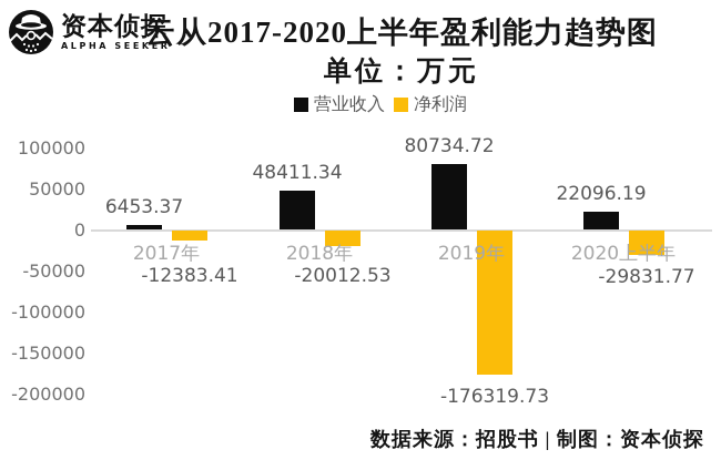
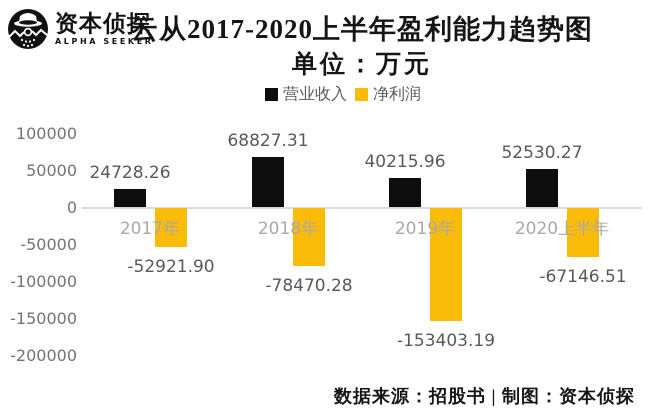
营业收入/2017年: 6453.37 -> 24728.26
净利润/2017年: -12383.41 -> -52921.90
营业收入/2018年: 48411.34 -> 68827.31
净利润/2018年: -20012.53 -> -78470.28
营业收入/2019年: 80734.72 -> 40215.96
净利润/2019年: -176319.73 -> -153403.19
营业收入/2020上半年: 22096.19 -> 52530.27
净利润/2020上半年: -29831.77 -> -67146.51
